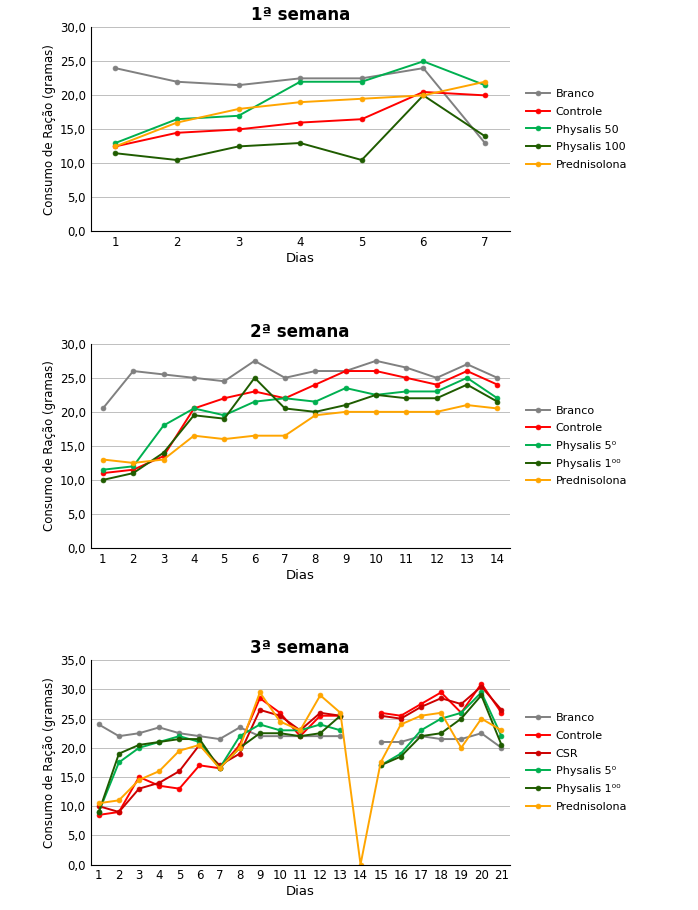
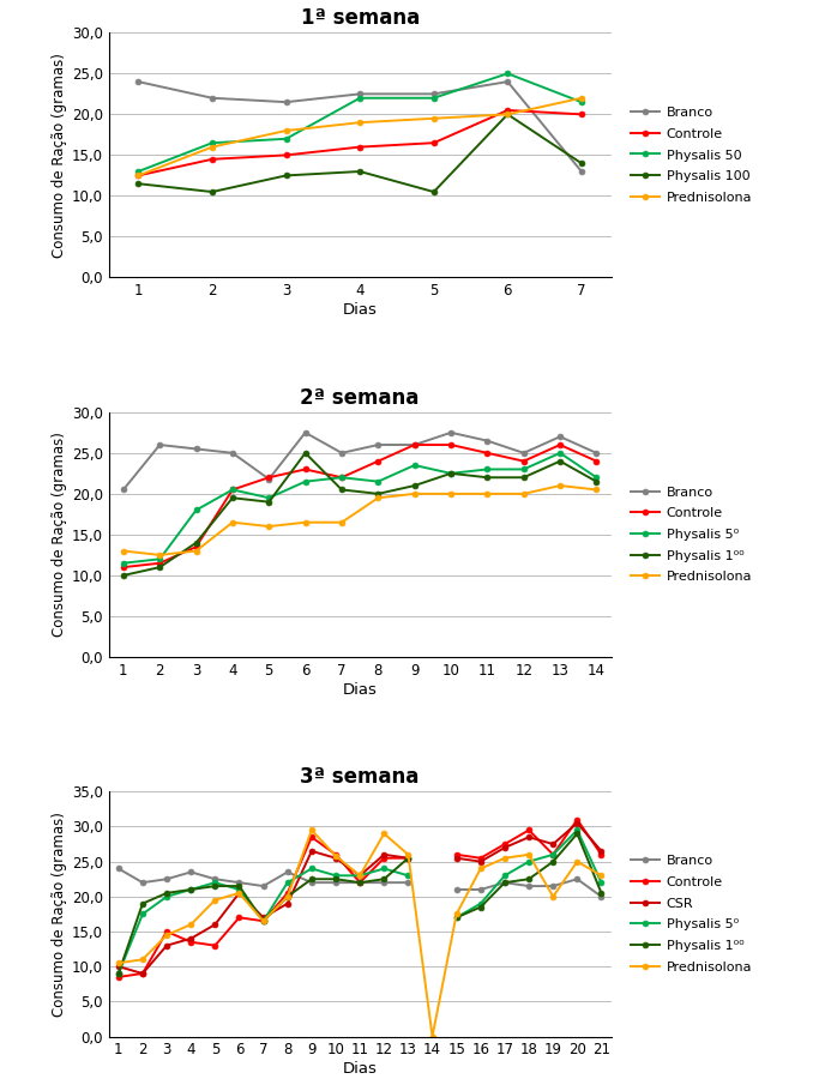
2ª semana/Branco/5: 24,5 -> 21,8
3ª semana/Prednisolona/10: 24,5 -> 25,8
